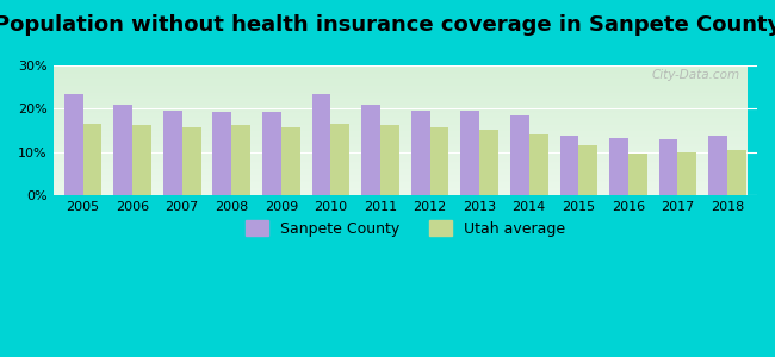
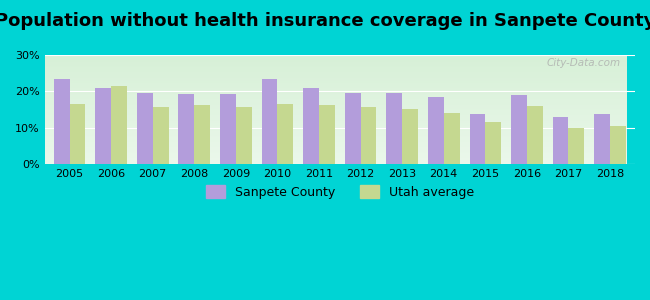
Utah average/2006: 16.3% -> 21.5%
Sanpete County/2016: 13.2% -> 19.0%
Utah average/2016: 9.7% -> 16.0%
